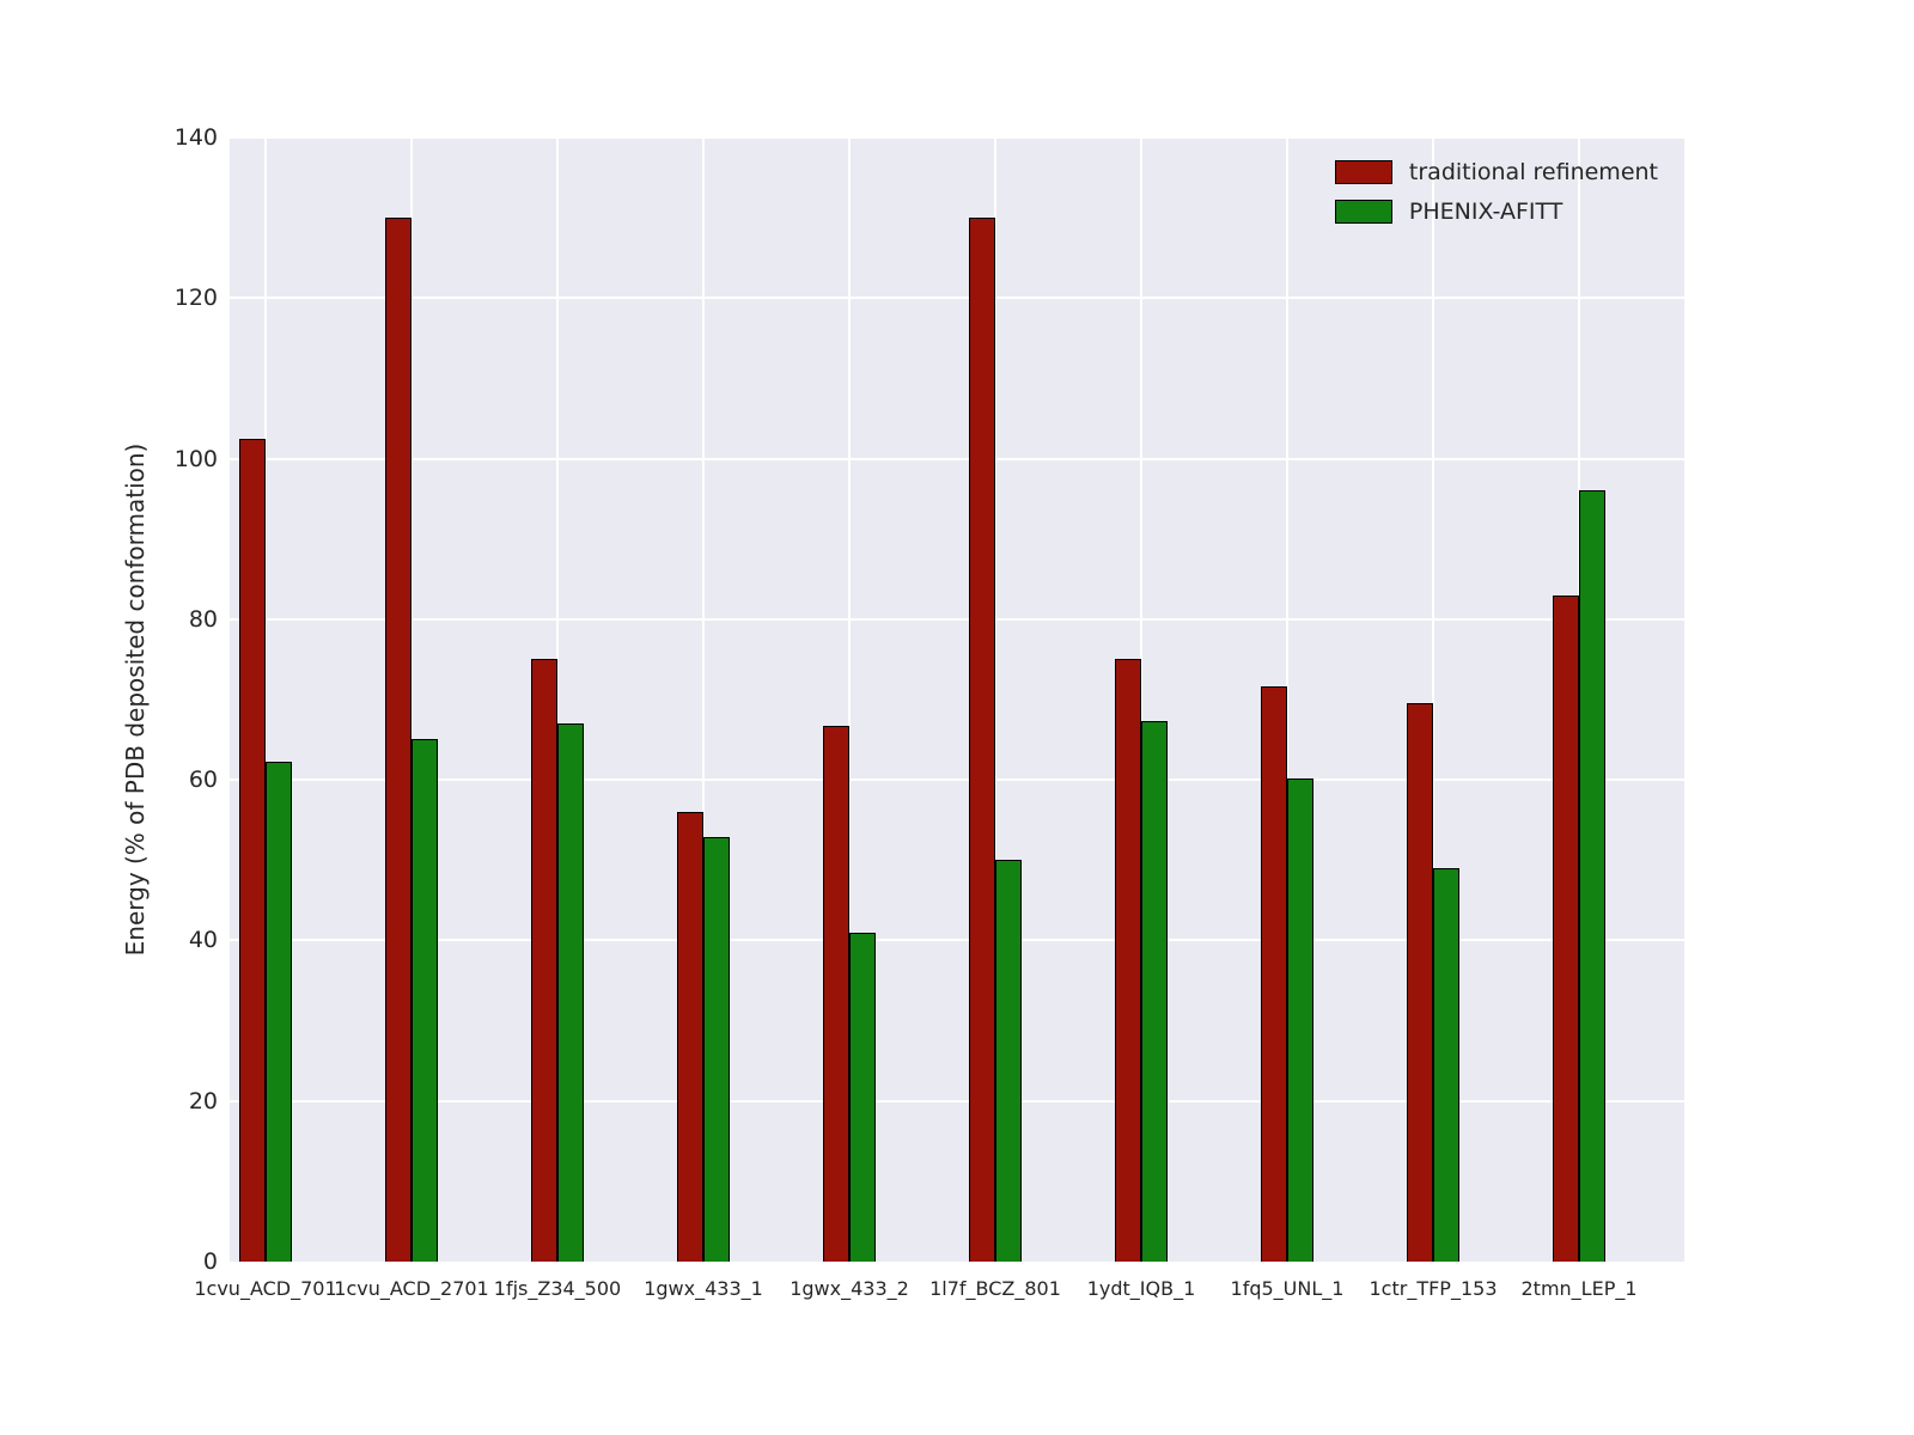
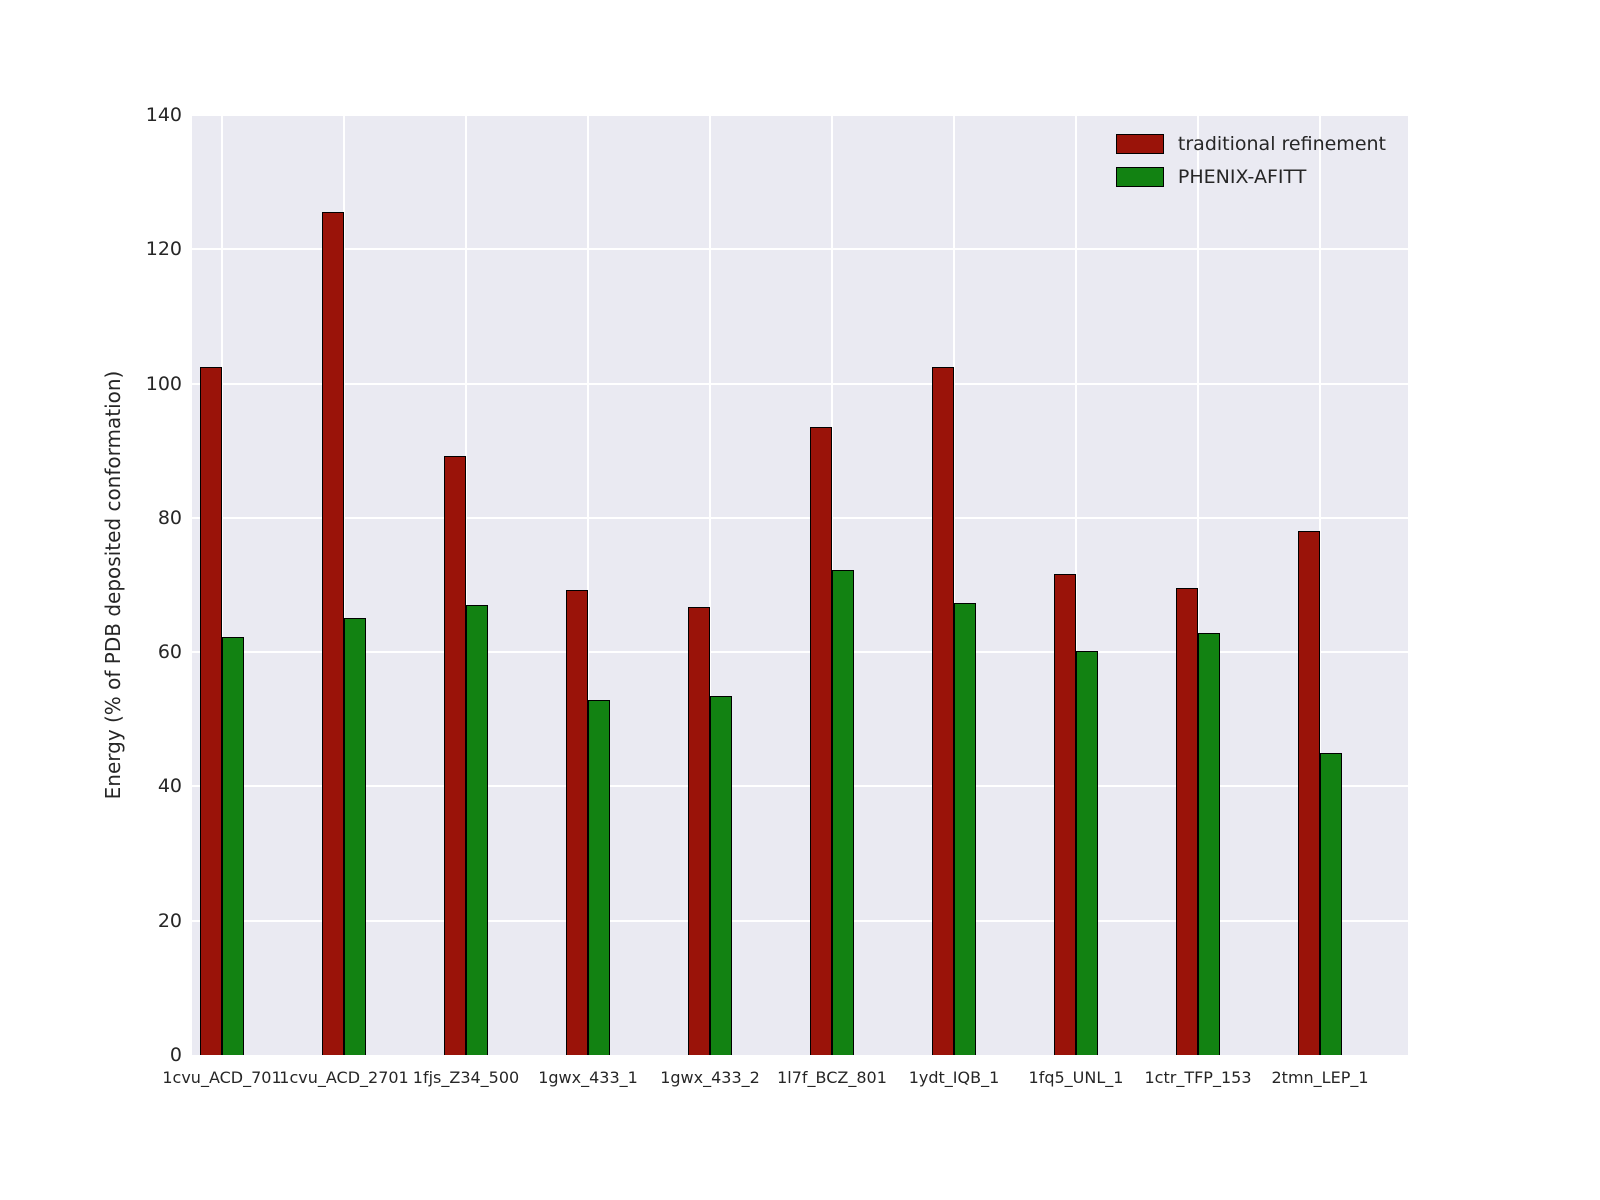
traditional refinement/1cvu_ACD_2701: 130 -> 126
traditional refinement/1fjs_Z34_500: 75 -> 89
traditional refinement/1gwx_433_1: 56 -> 69
PHENIX-AFITT/1gwx_433_2: 41 -> 54
traditional refinement/1l7f_BCZ_801: 130 -> 94
PHENIX-AFITT/1l7f_BCZ_801: 50 -> 72
traditional refinement/1ydt_IQB_1: 75 -> 102
PHENIX-AFITT/1ctr_TFP_153: 49 -> 63
traditional refinement/2tmn_LEP_1: 83 -> 78
PHENIX-AFITT/2tmn_LEP_1: 96 -> 45
